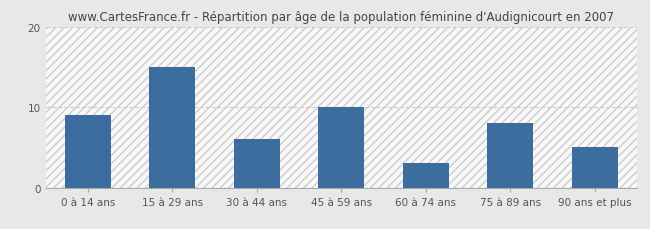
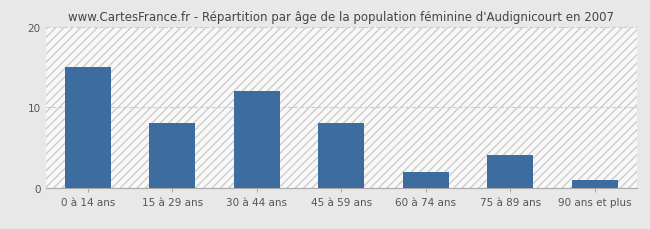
0 à 14 ans: 9 -> 15
15 à 29 ans: 15 -> 8
30 à 44 ans: 6 -> 12
45 à 59 ans: 10 -> 8
60 à 74 ans: 3 -> 2
75 à 89 ans: 8 -> 4
90 ans et plus: 5 -> 1
